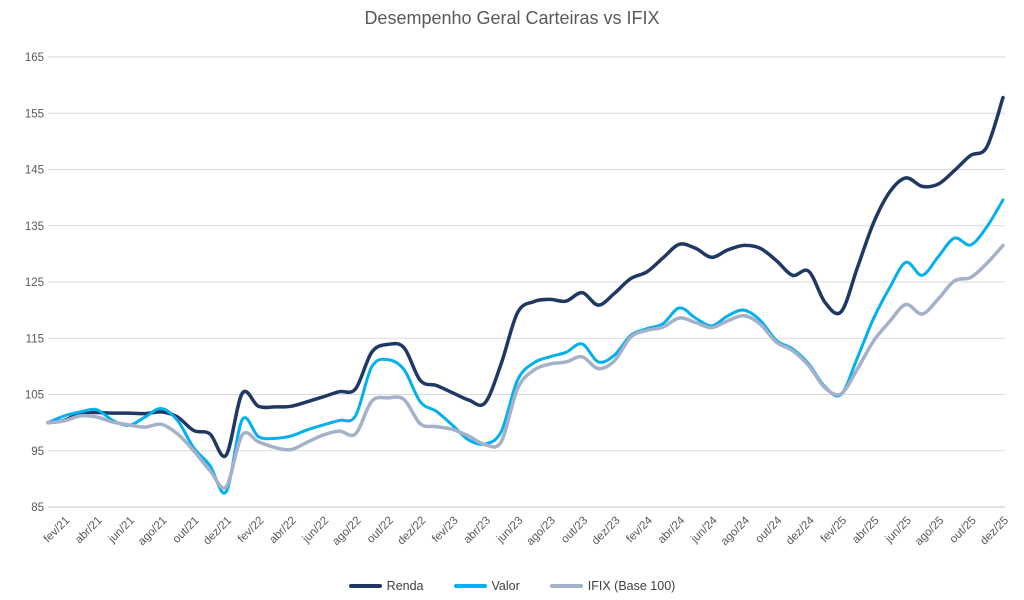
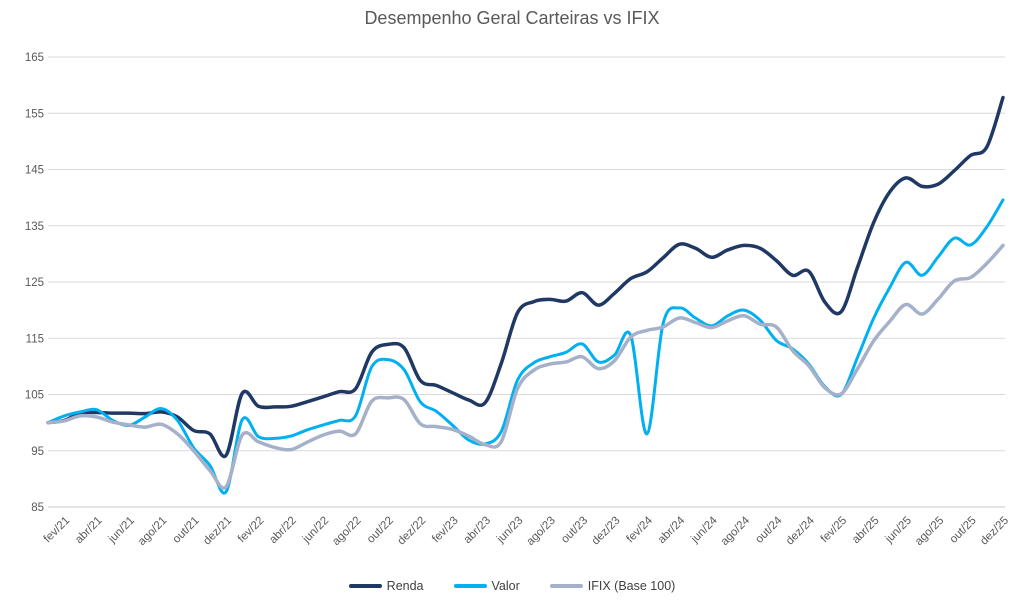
Valor/fev/24: 117 -> 98
IFIX (Base 100)/out/24: 114 -> 117
